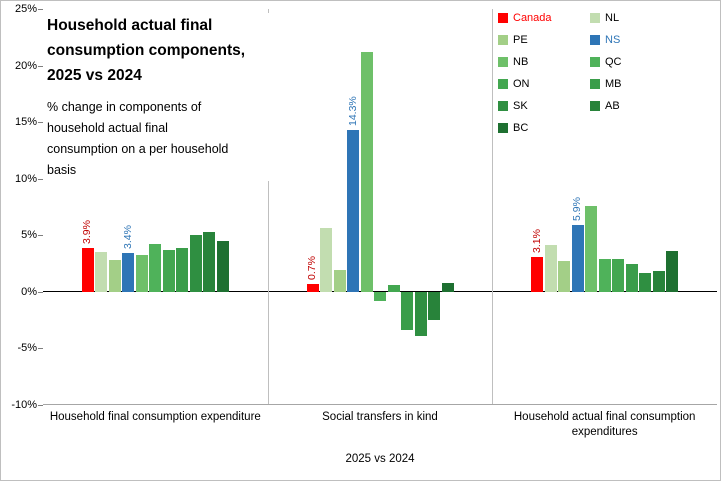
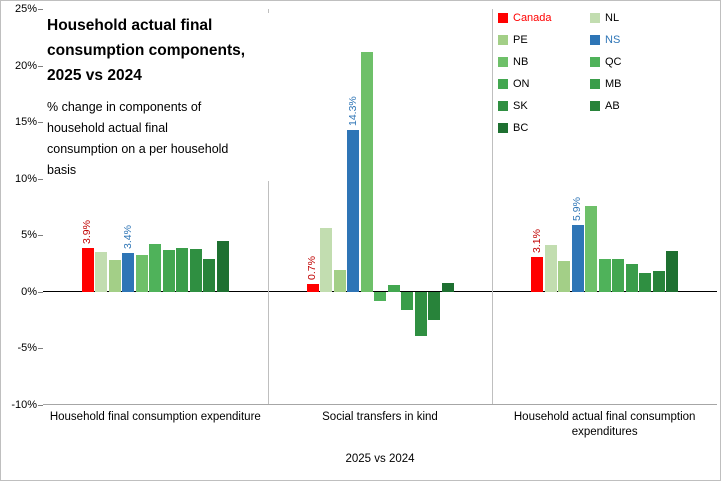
SK/Household final consumption expenditure: 5.0% -> 3.8%
AB/Household final consumption expenditure: 5.3% -> 2.9%
MB/Social transfers in kind: -3.4% -> -1.6%
